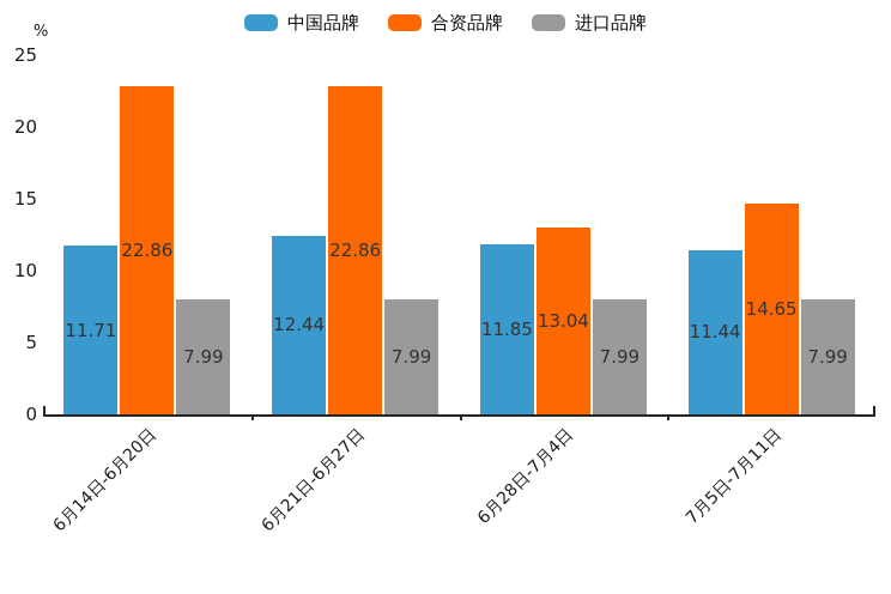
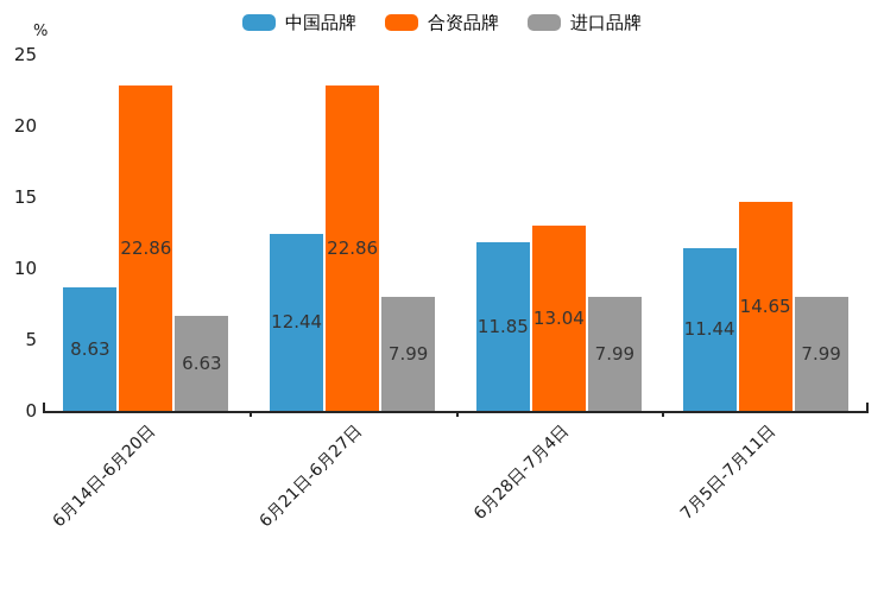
中国品牌/6月14日-6月20日: 11.71 -> 8.63
进口品牌/6月14日-6月20日: 7.99 -> 6.63
